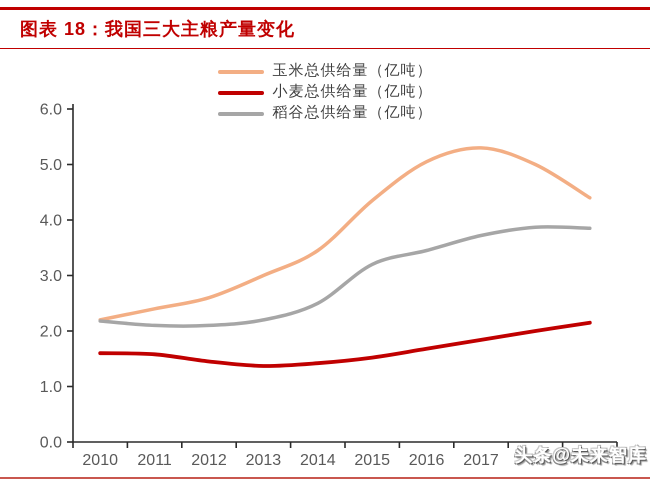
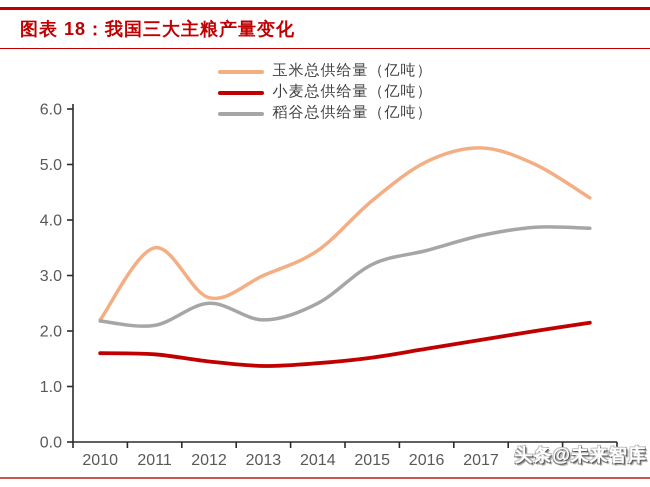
玉米总供给量（亿吨）/2011: 2.4 -> 3.5
稻谷总供给量（亿吨）/2012: 2.1 -> 2.5
